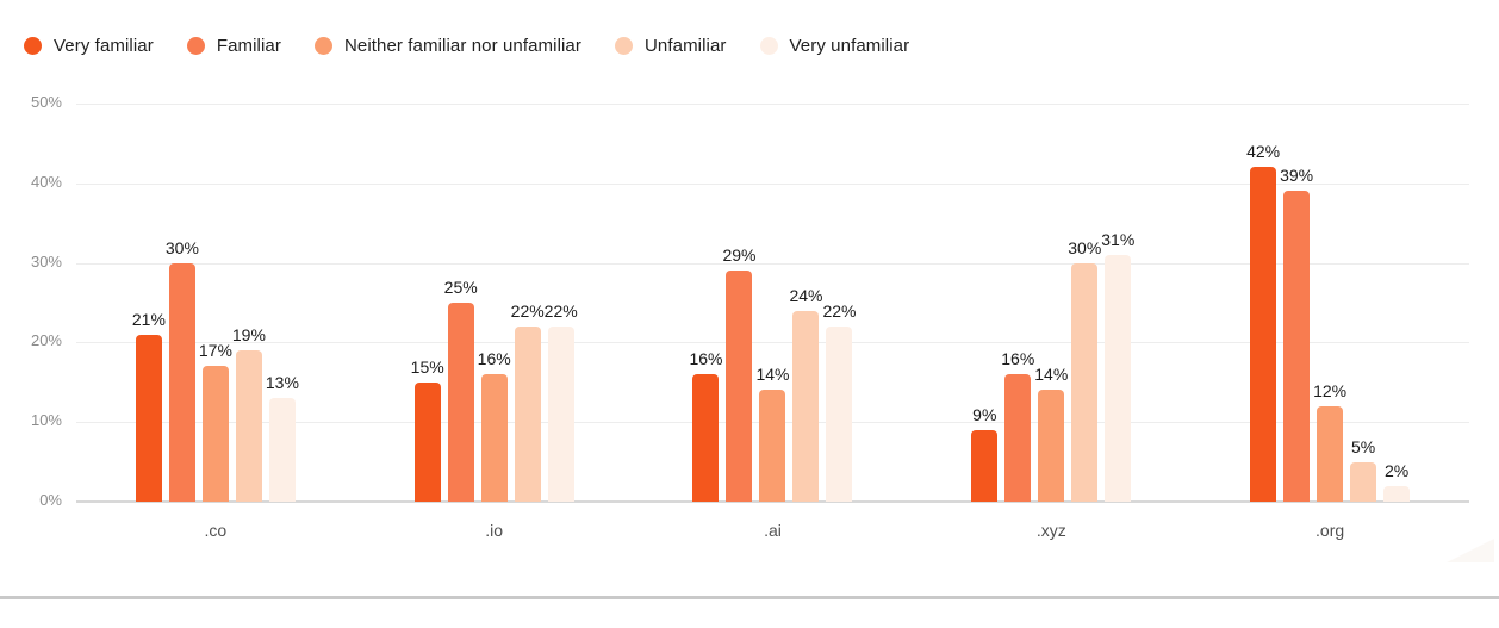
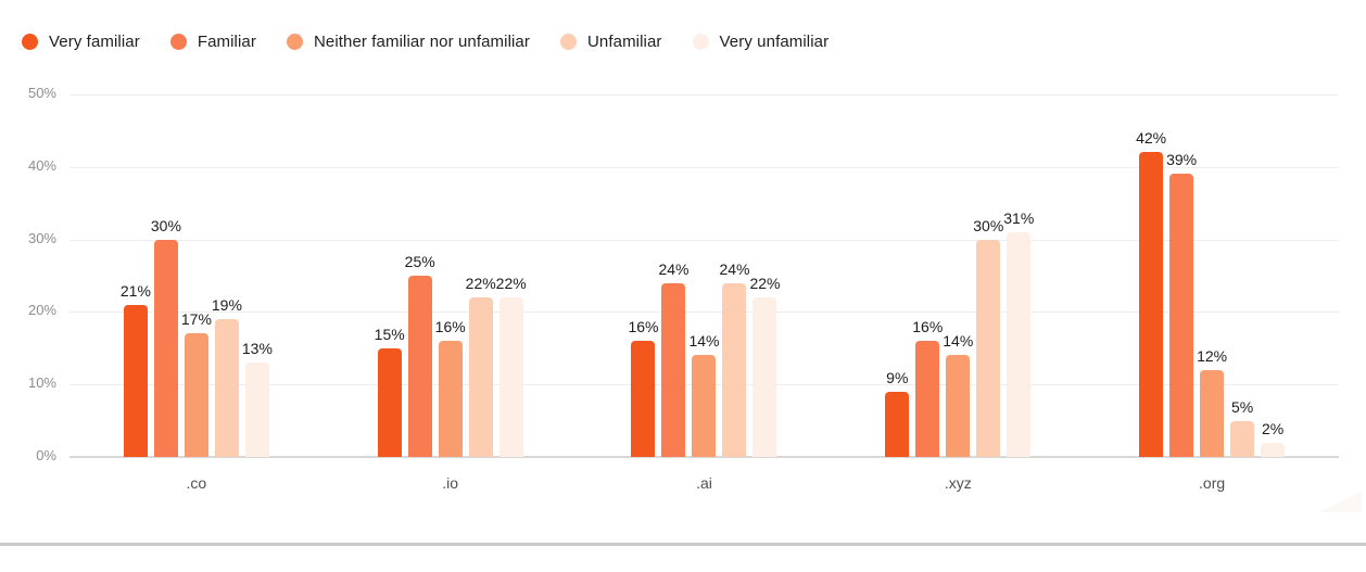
Familiar/.ai: 29% -> 24%
